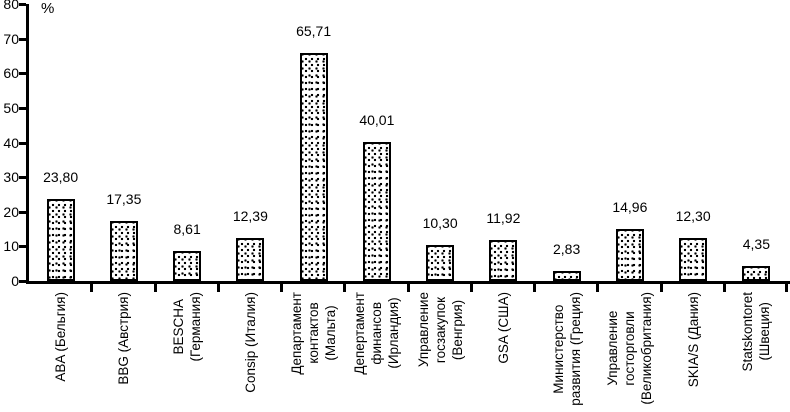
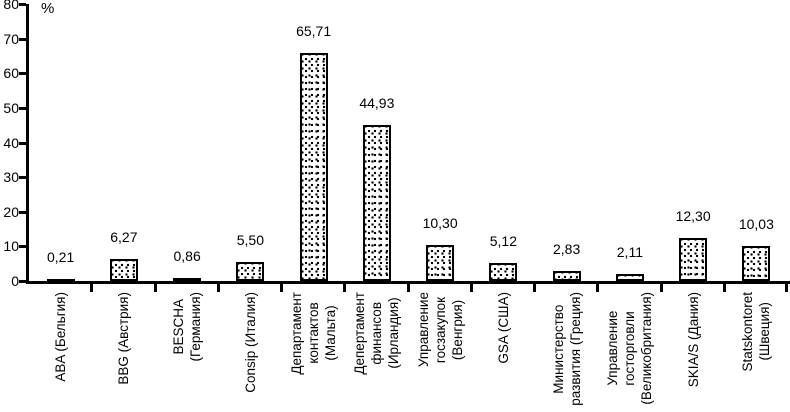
ABA (Бельгия): 23,80 -> 0,21
BBG (Австрия): 17,35 -> 6,27
BESCHA (Германия): 8,61 -> 0,86
Consip (Италия): 12,39 -> 5,50
Депертамент финансов (Ирландия): 40,01 -> 44,93
GSA (США): 11,92 -> 5,12
Управление госторговли (Великобритания): 14,96 -> 2,11
Statskontoret (Швеция): 4,35 -> 10,03
